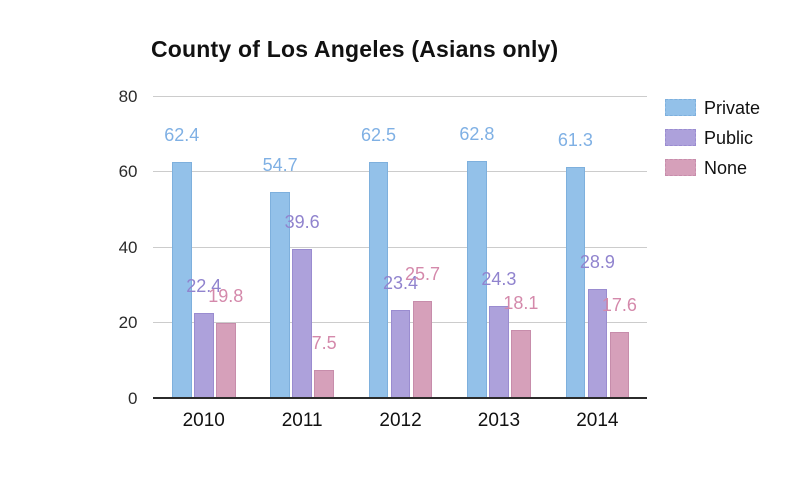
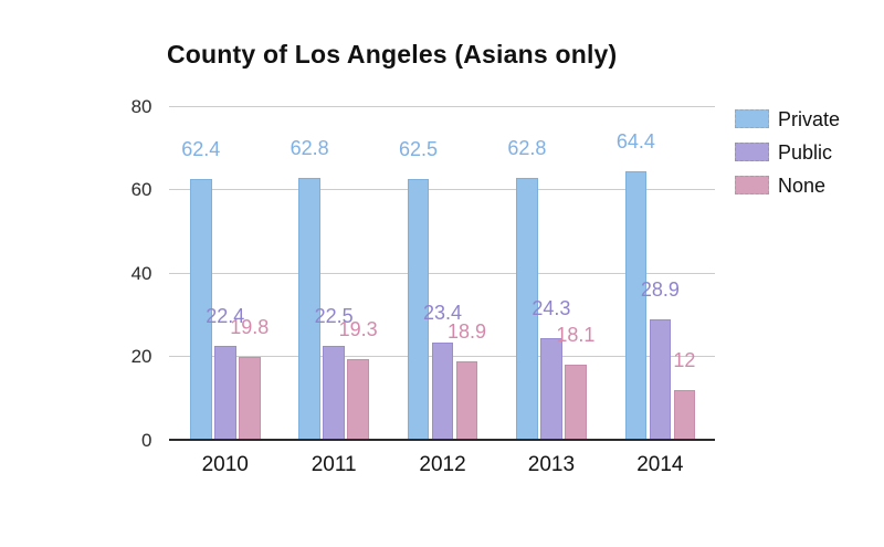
Private/2011: 54.7 -> 62.8
Public/2011: 39.6 -> 22.5
None/2011: 7.5 -> 19.3
None/2012: 25.7 -> 18.9
Private/2014: 61.3 -> 64.4
None/2014: 17.6 -> 12
